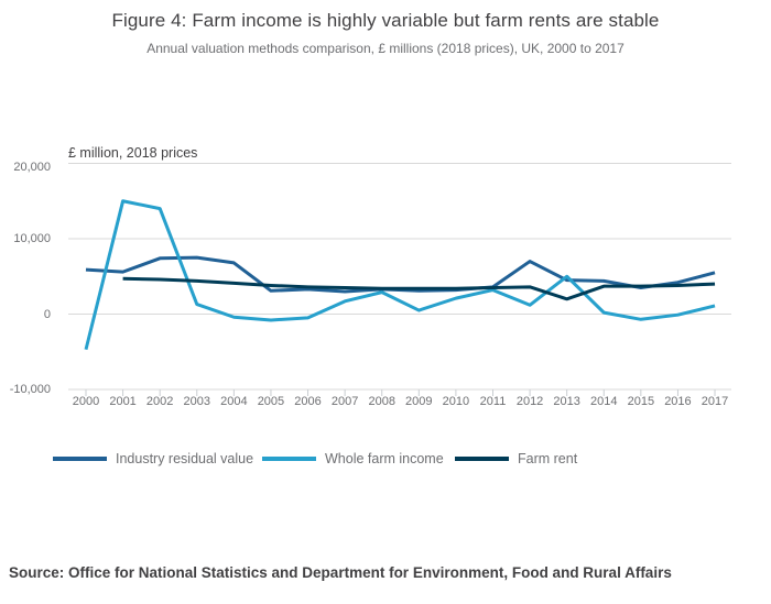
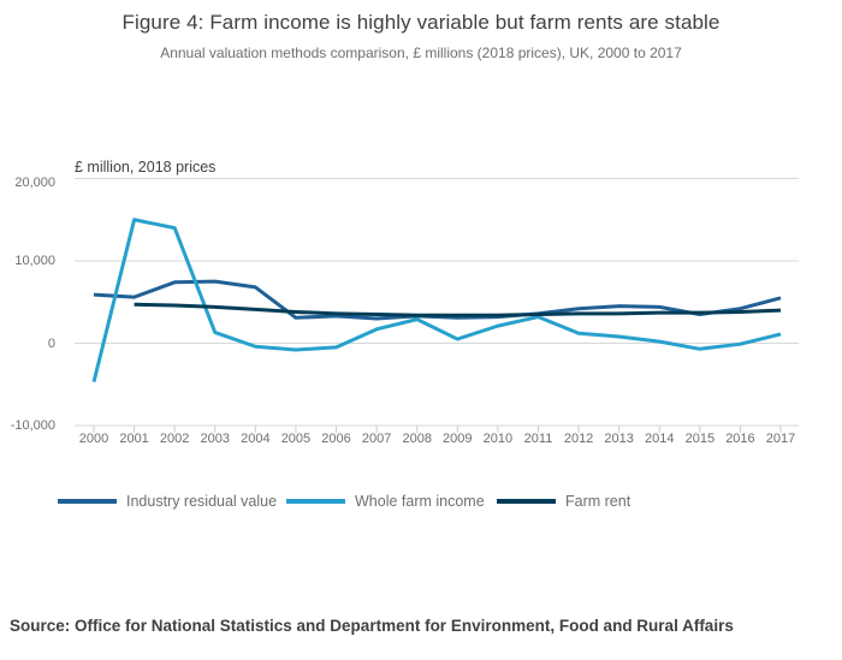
Industry residual value/2012: 7000 -> 4000
Whole farm income/2013: 5000 -> 1000
Farm rent/2013: 2000 -> 4000
